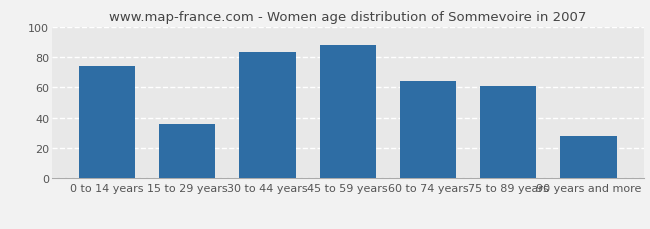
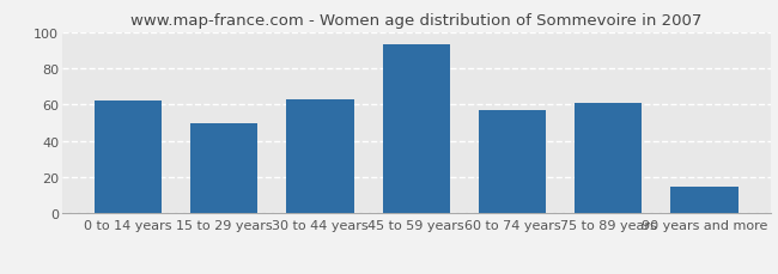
0 to 14 years: 74 -> 62
15 to 29 years: 36 -> 50
30 to 44 years: 83 -> 63
45 to 59 years: 88 -> 93
60 to 74 years: 64 -> 57
90 years and more: 28 -> 15
